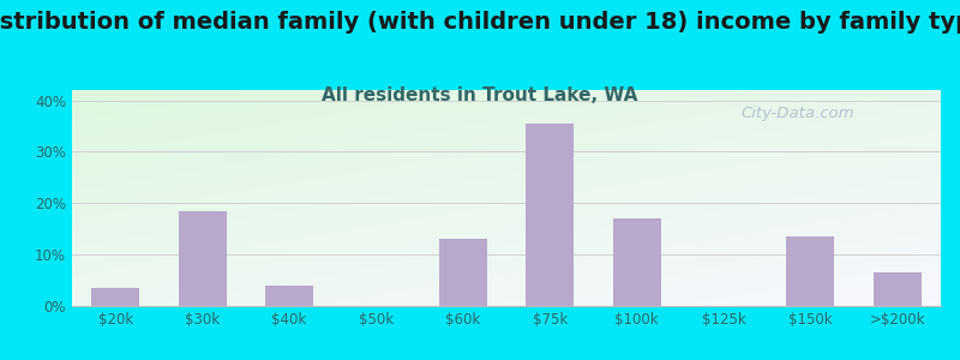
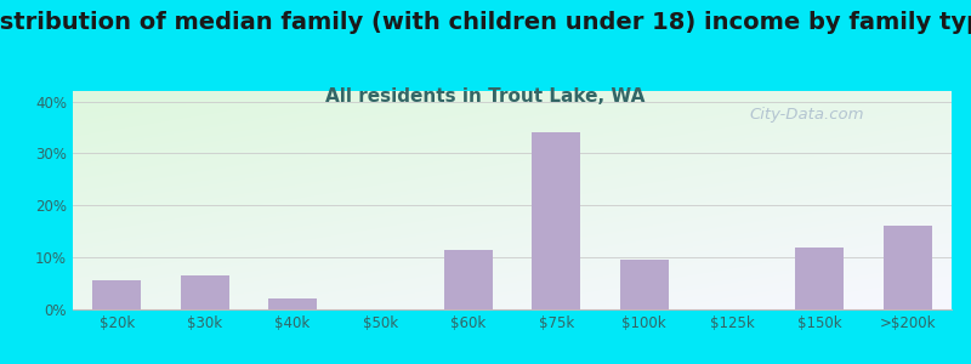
$20k: 3.5% -> 5.5%
$30k: 18.5% -> 6.5%
$40k: 4.0% -> 2.0%
$60k: 13.0% -> 11.5%
$75k: 35.5% -> 34.0%
$100k: 17.0% -> 9.5%
$150k: 13.5% -> 12.0%
>$200k: 6.5% -> 16.0%
